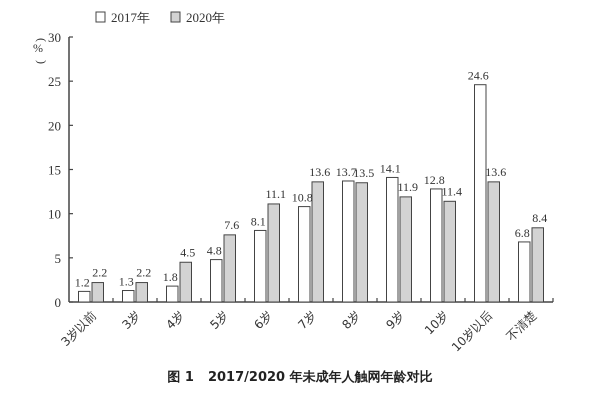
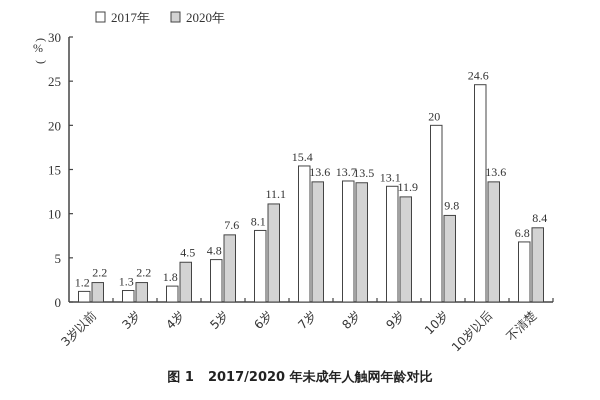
2017年/7岁: 10.8 -> 15.4
2017年/9岁: 14.1 -> 13.1
2017年/10岁: 12.8 -> 20
2020年/10岁: 11.4 -> 9.8
